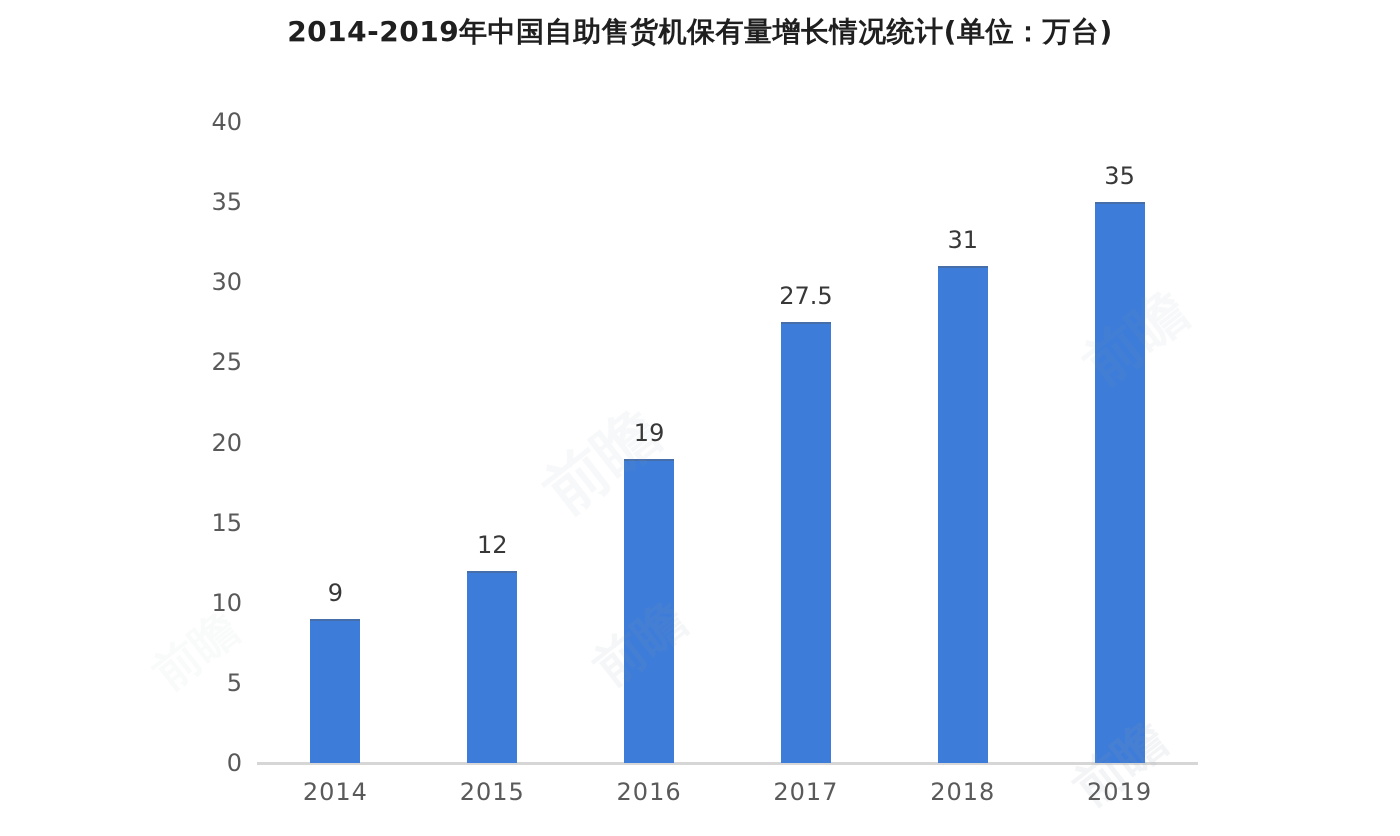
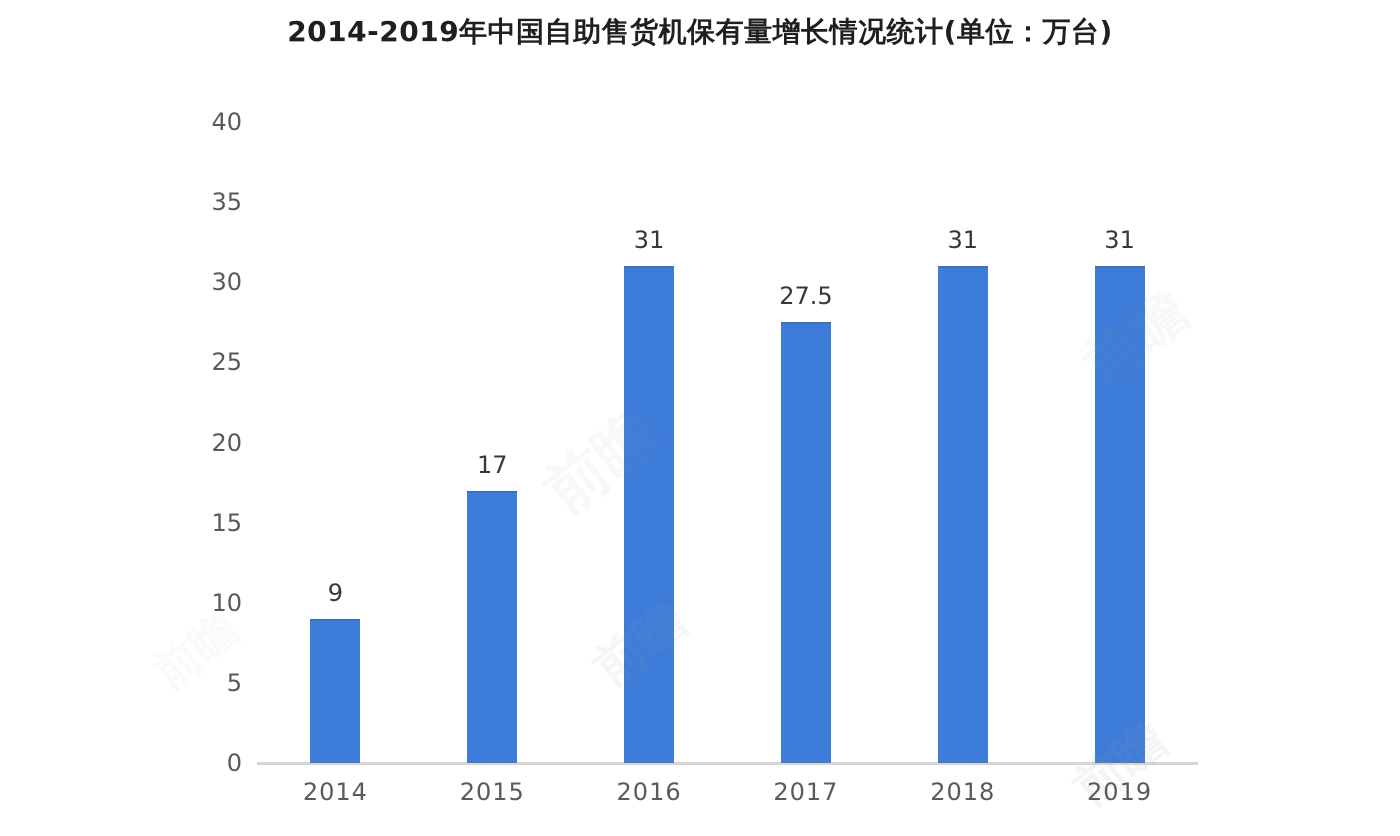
2015: 12 -> 17
2016: 19 -> 31
2019: 35 -> 31
